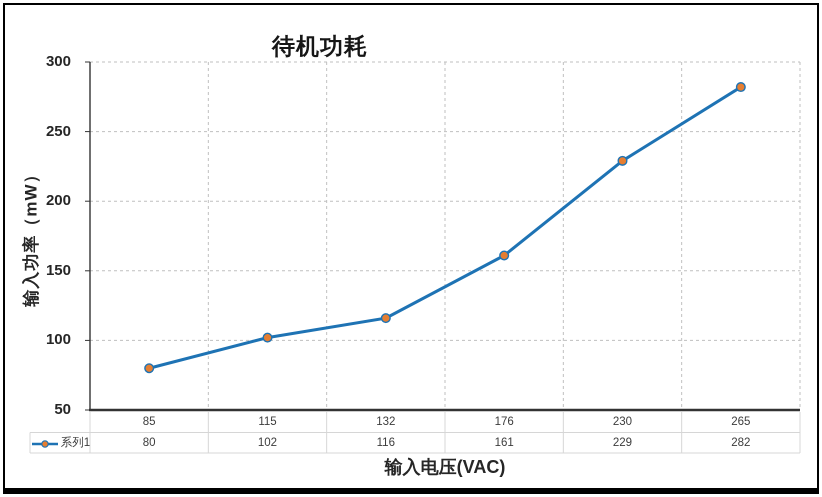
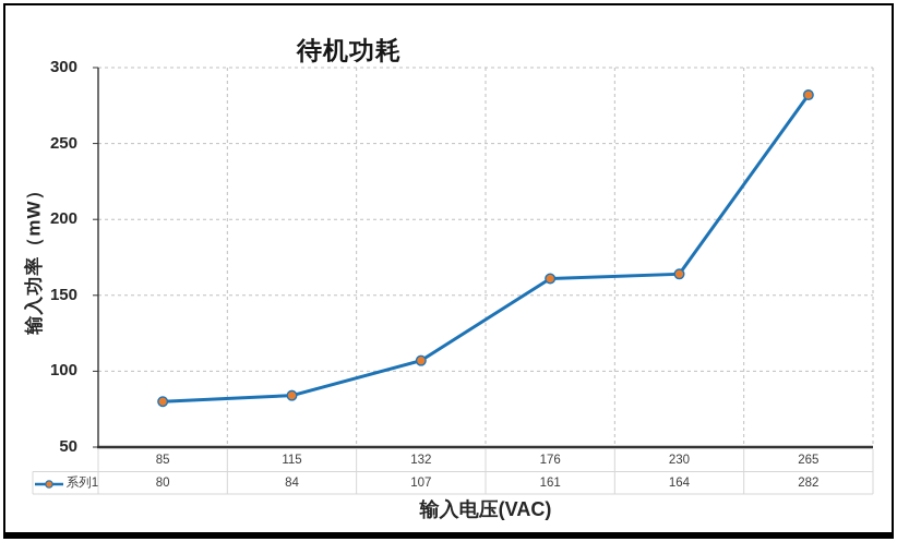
115: 102 -> 84
132: 116 -> 107
230: 229 -> 164
